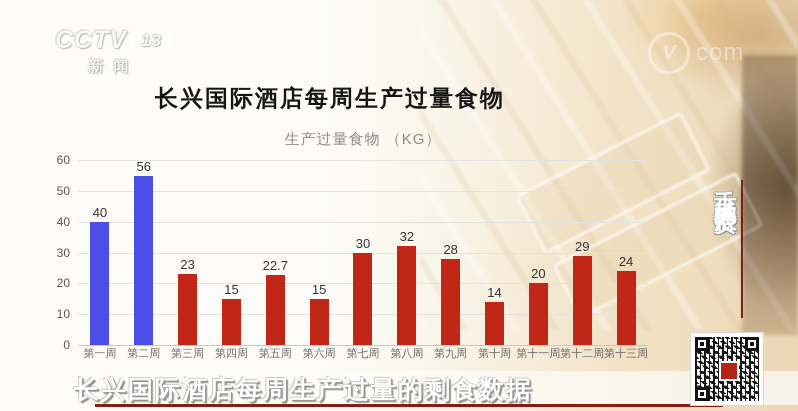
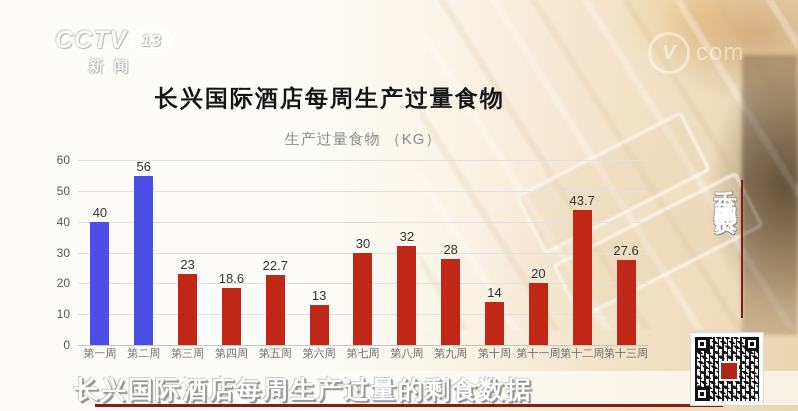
第四周: 15 -> 18.6
第六周: 15 -> 13
第十二周: 29 -> 43.7
第十三周: 24 -> 27.6
